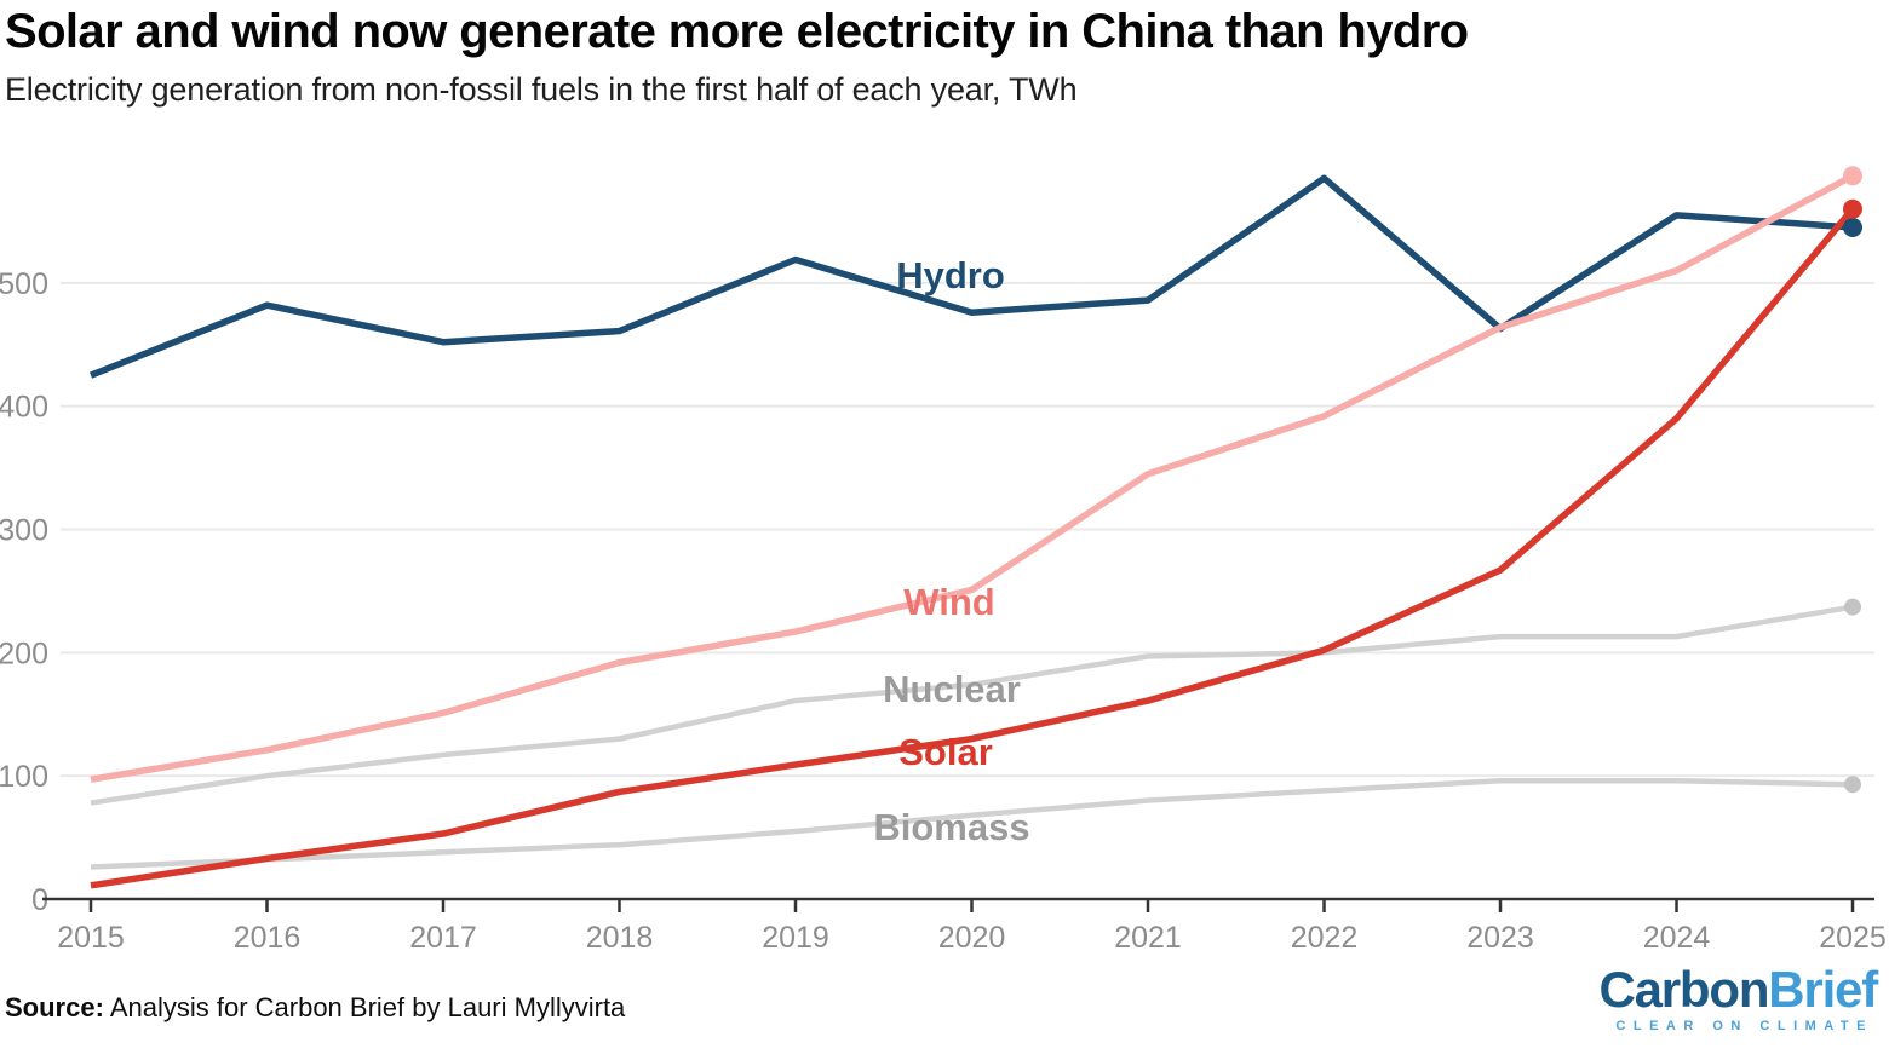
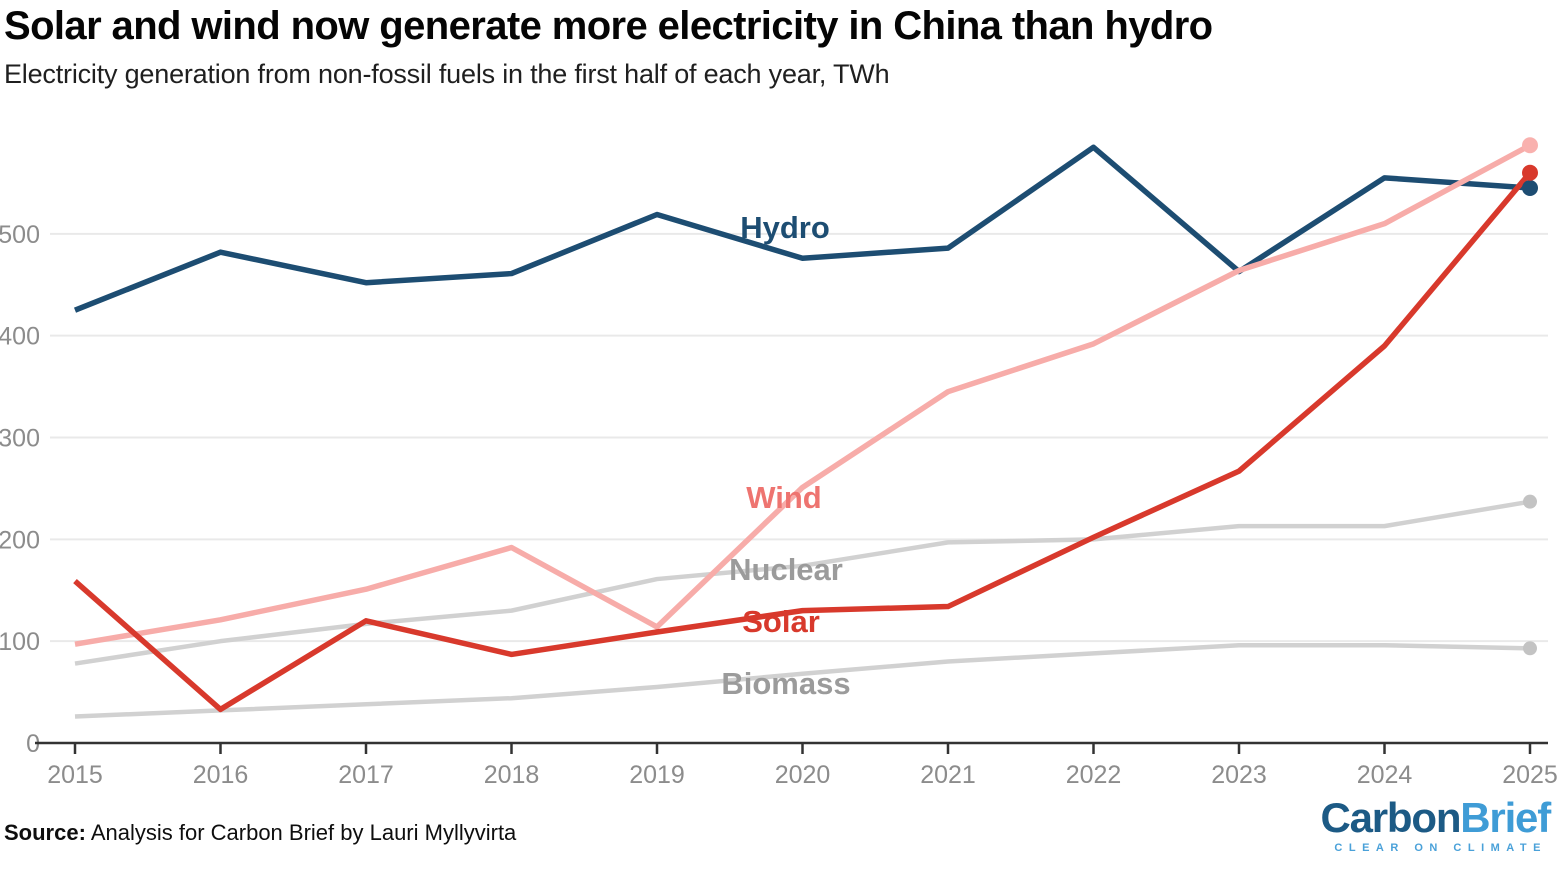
Solar/2015: 11 -> 159
Solar/2017: 53 -> 120
Wind/2019: 217 -> 114
Solar/2021: 161 -> 134
